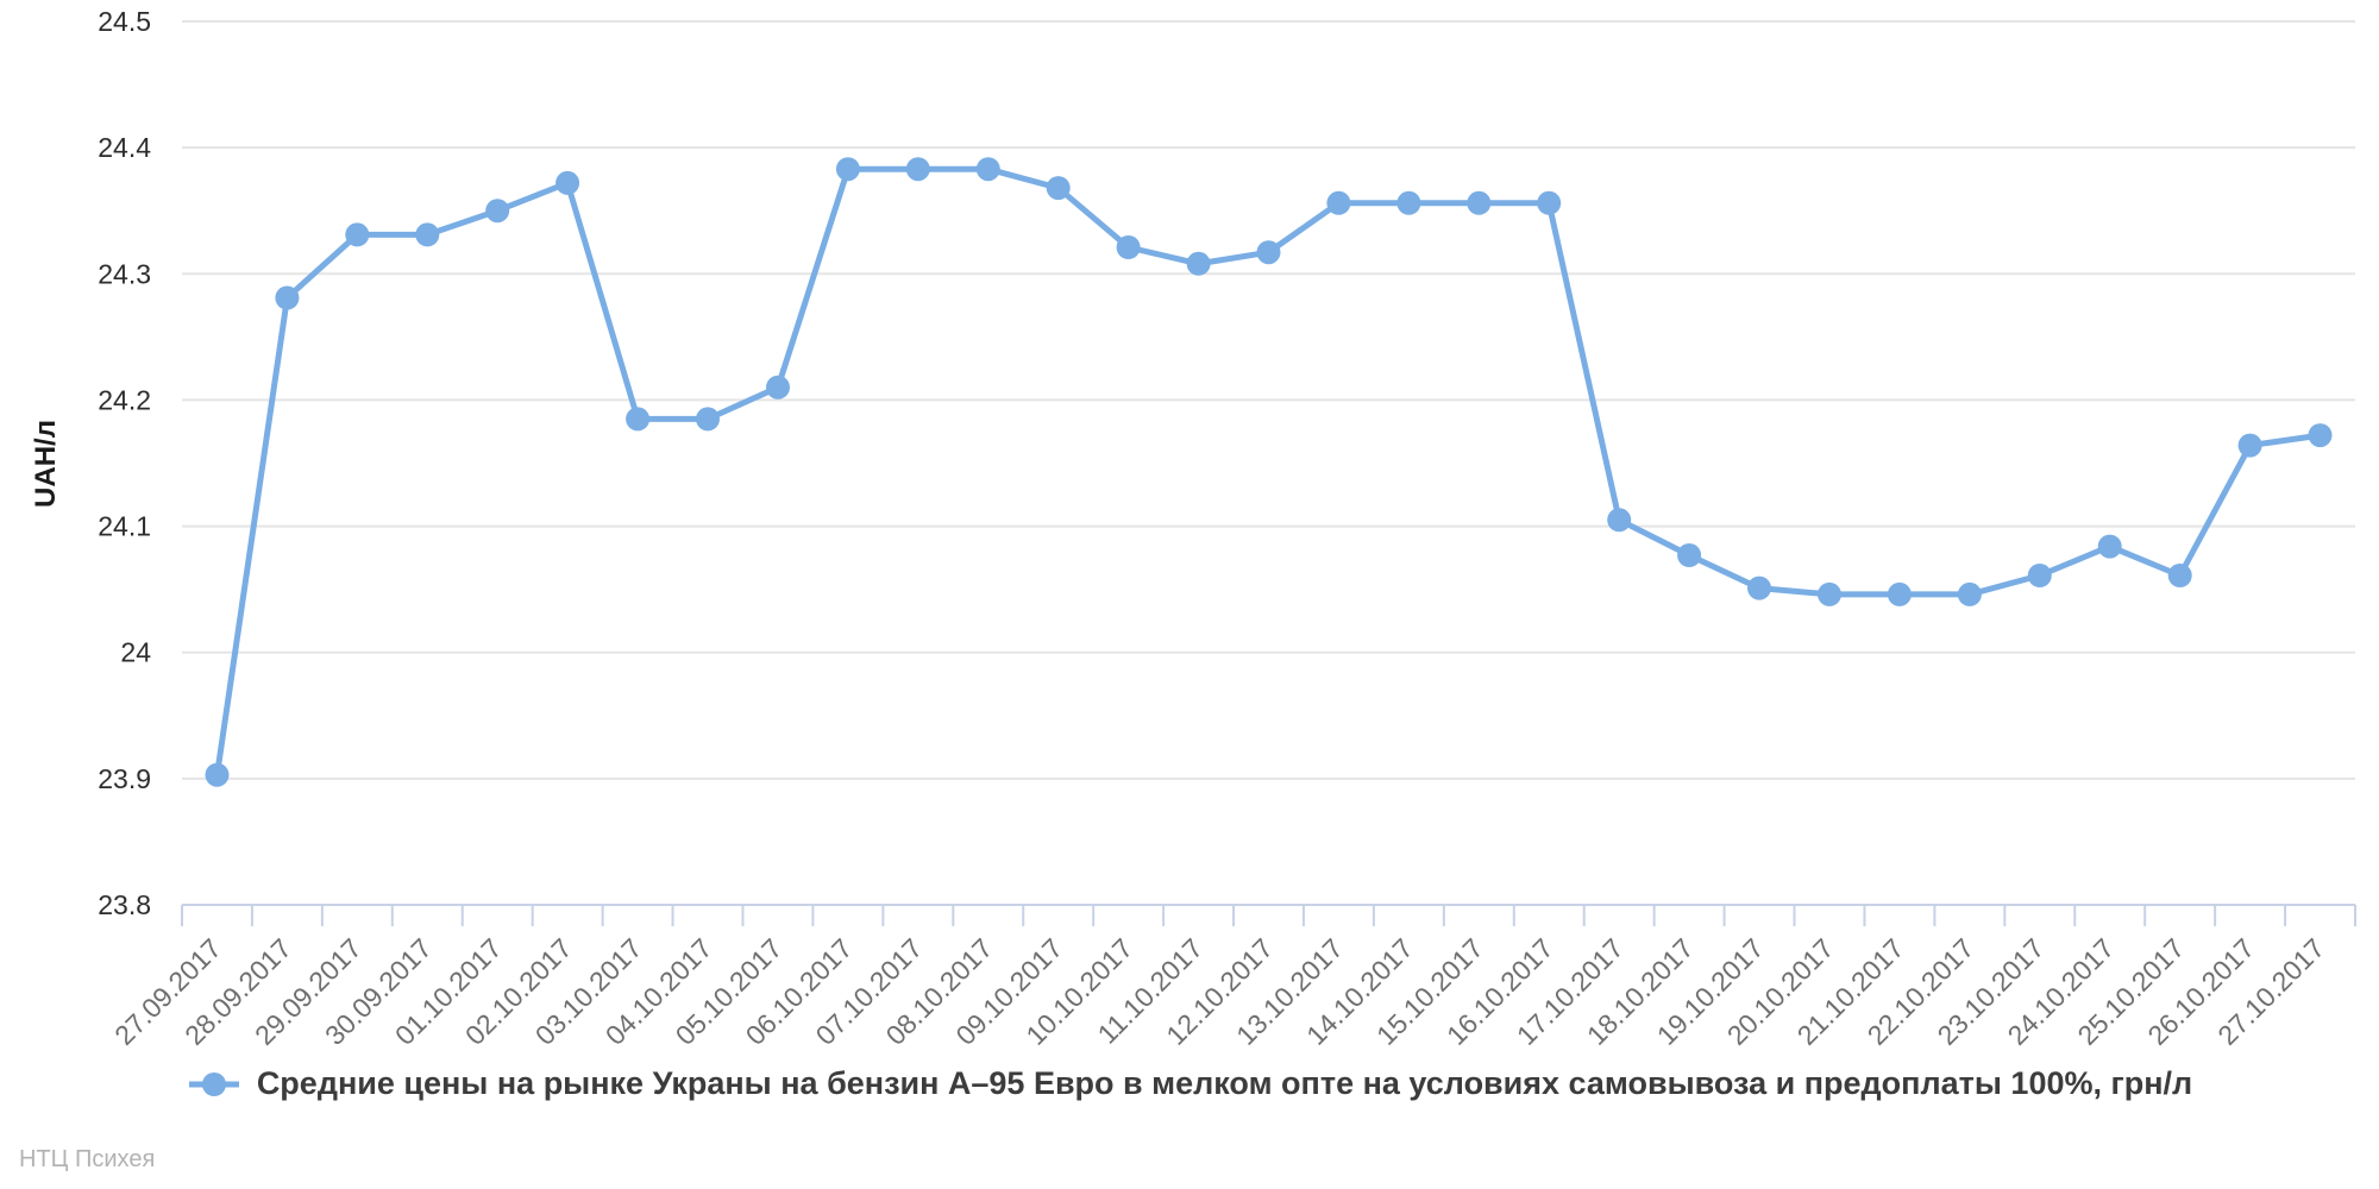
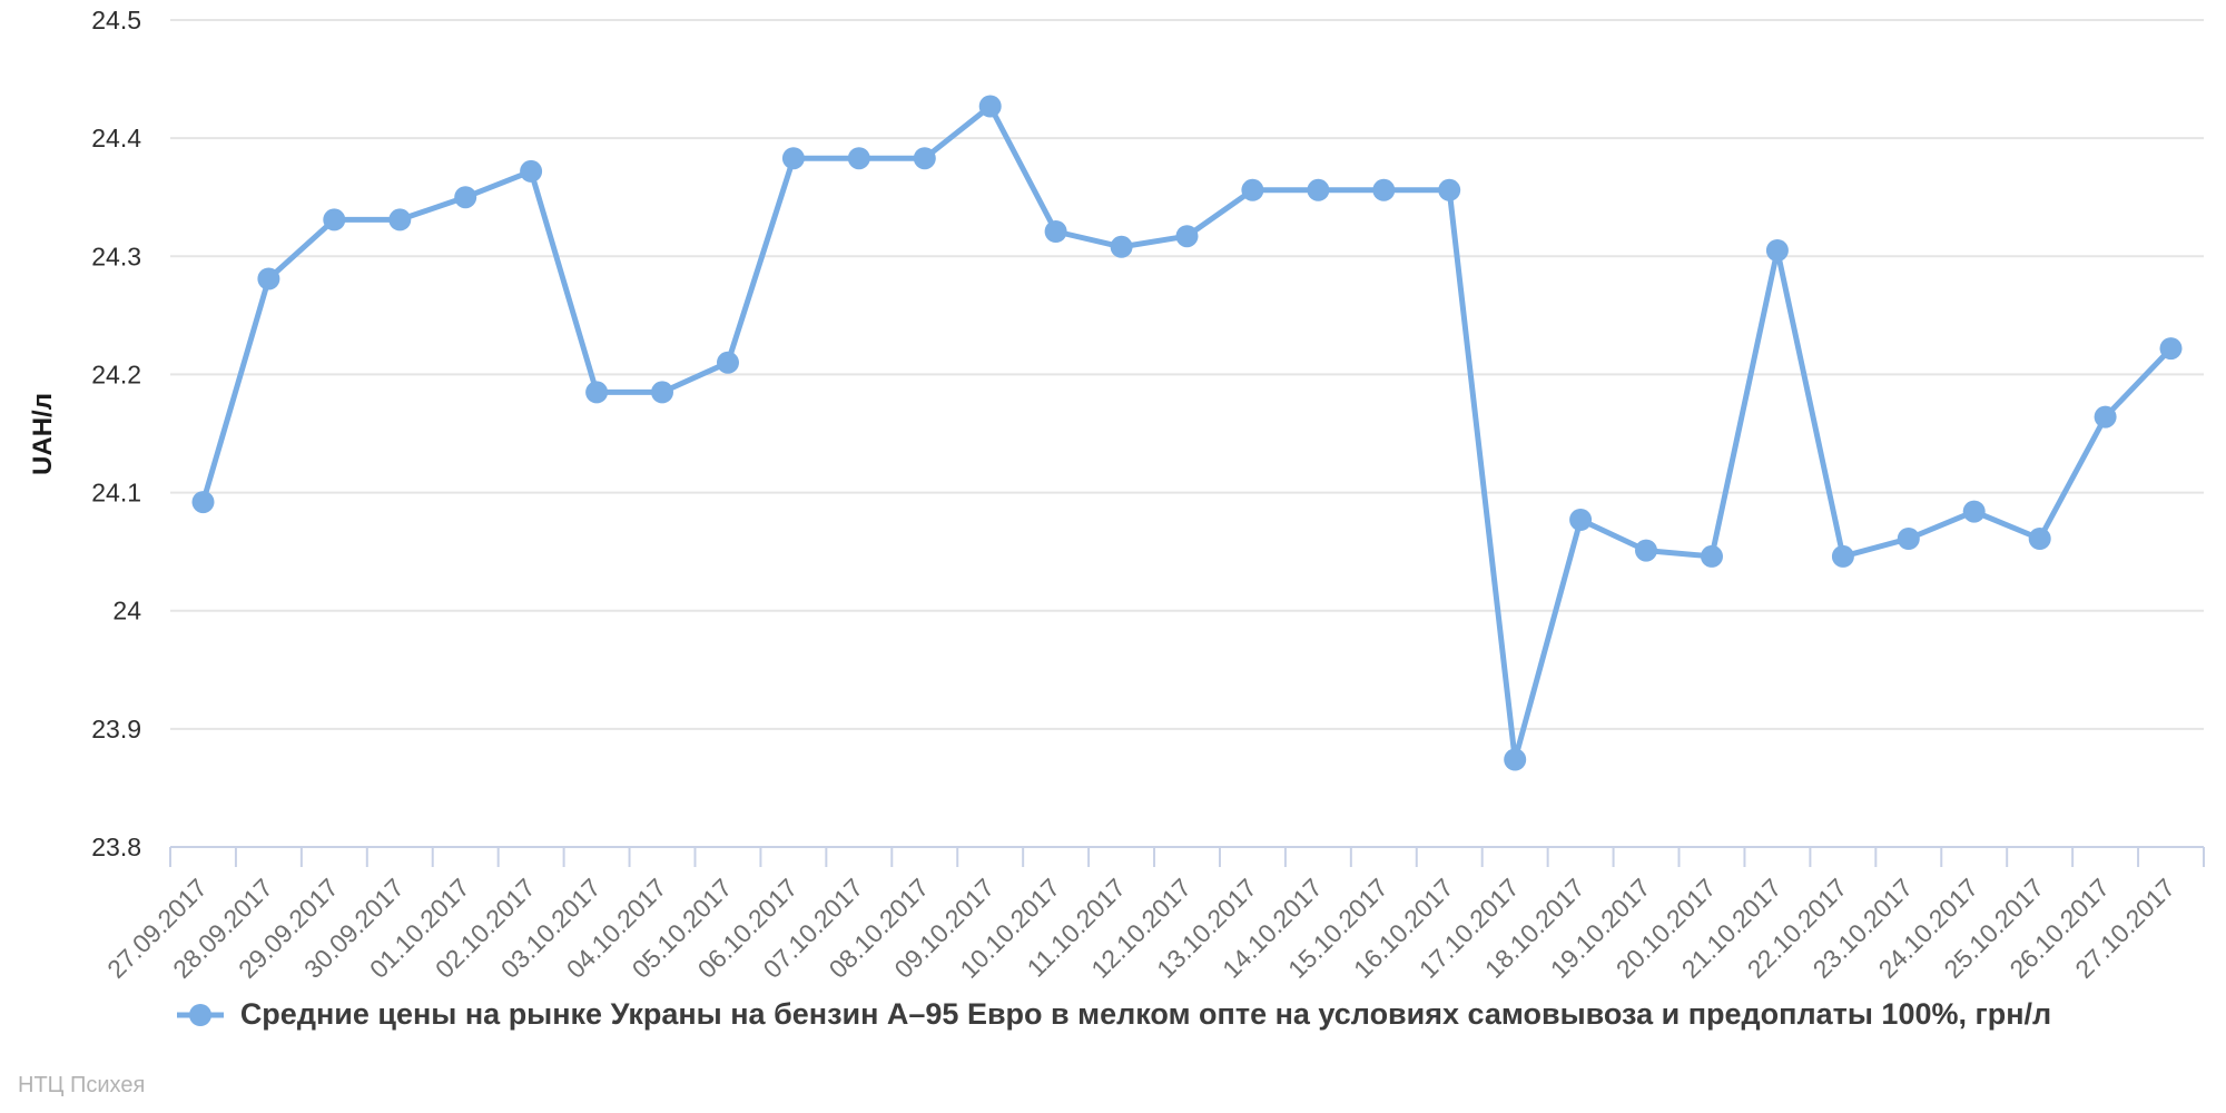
27.09.2017: 23.903 -> 24.092
09.10.2017: 24.368 -> 24.427
17.10.2017: 24.105 -> 23.874
21.10.2017: 24.046 -> 24.305
27.10.2017: 24.172 -> 24.222
